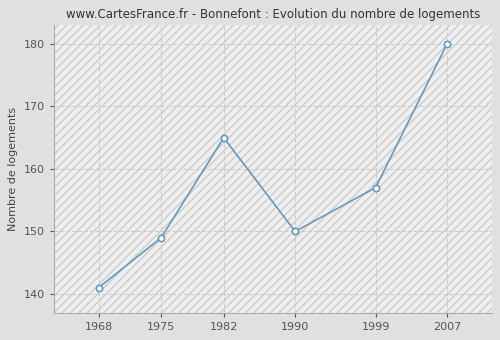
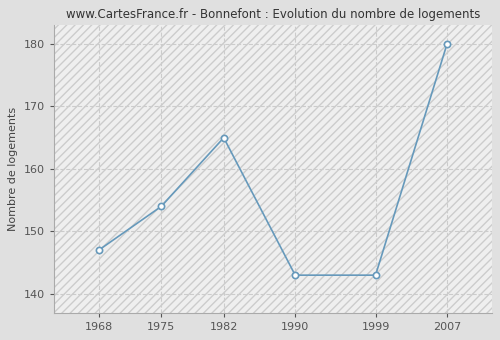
1968: 141 -> 147
1975: 149 -> 154
1990: 150 -> 143
1999: 157 -> 143
